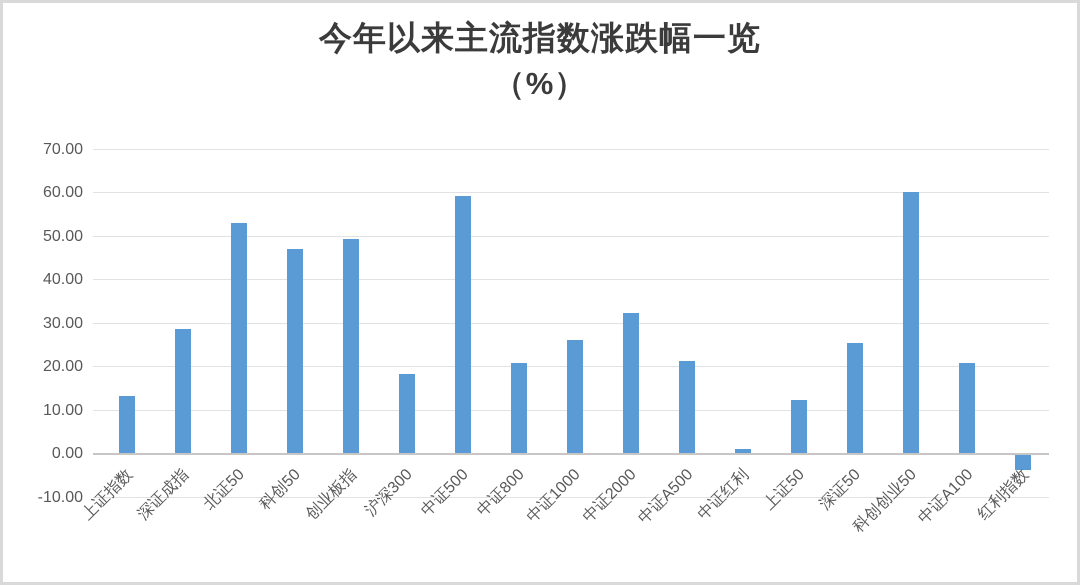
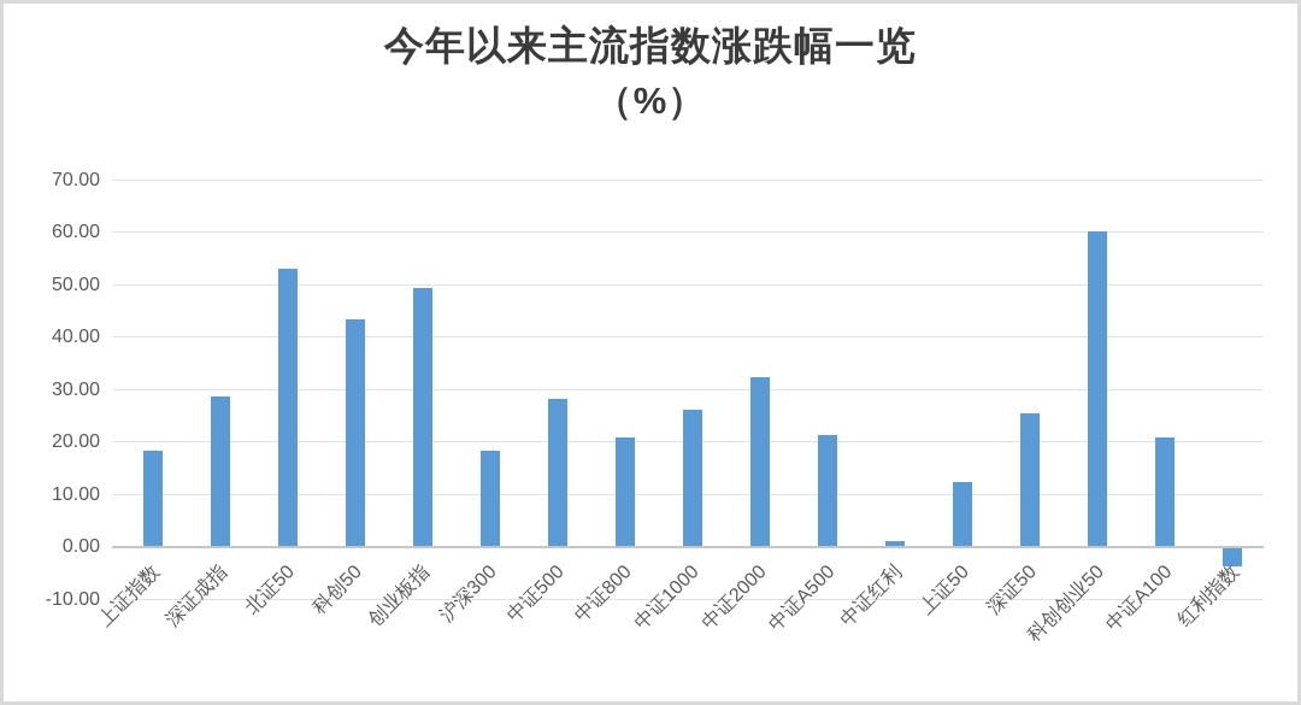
上证指数: 13 -> 18
科创50: 47 -> 43
中证500: 59 -> 28
